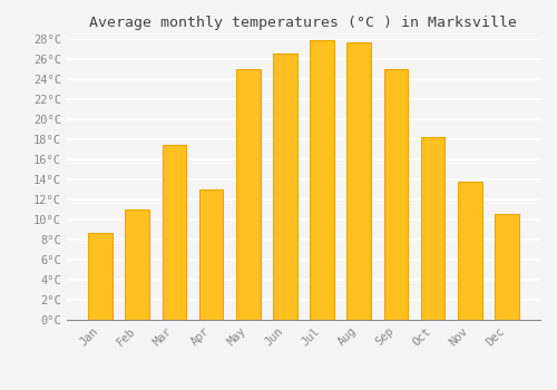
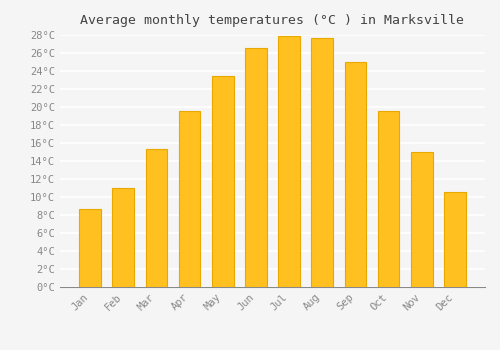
Mar: 17.4°C -> 15.3°C
Apr: 13.0°C -> 19.6°C
May: 25.0°C -> 23.4°C
Oct: 18.2°C -> 19.6°C
Nov: 13.8°C -> 15.0°C
